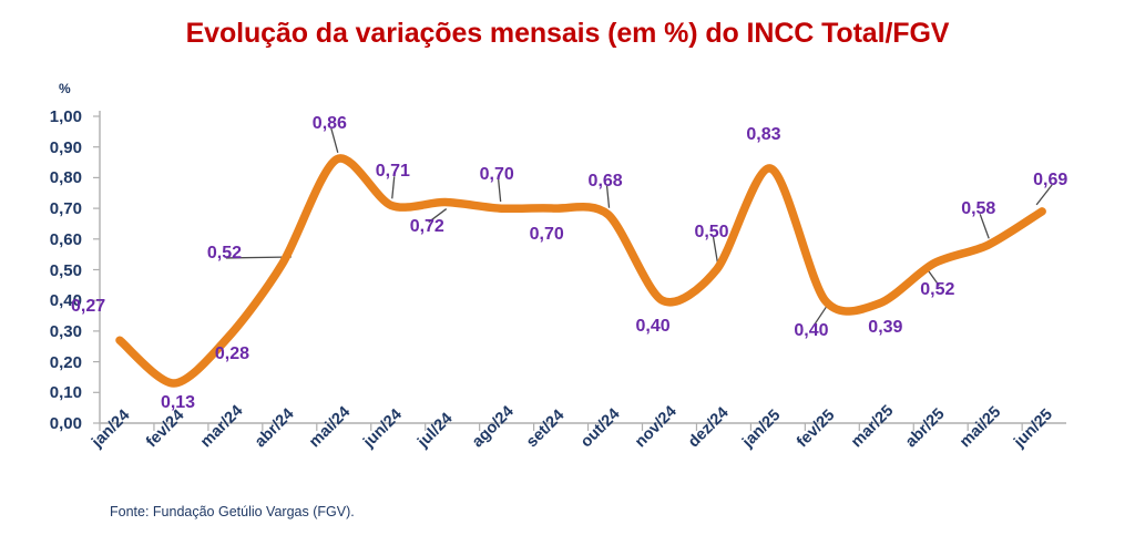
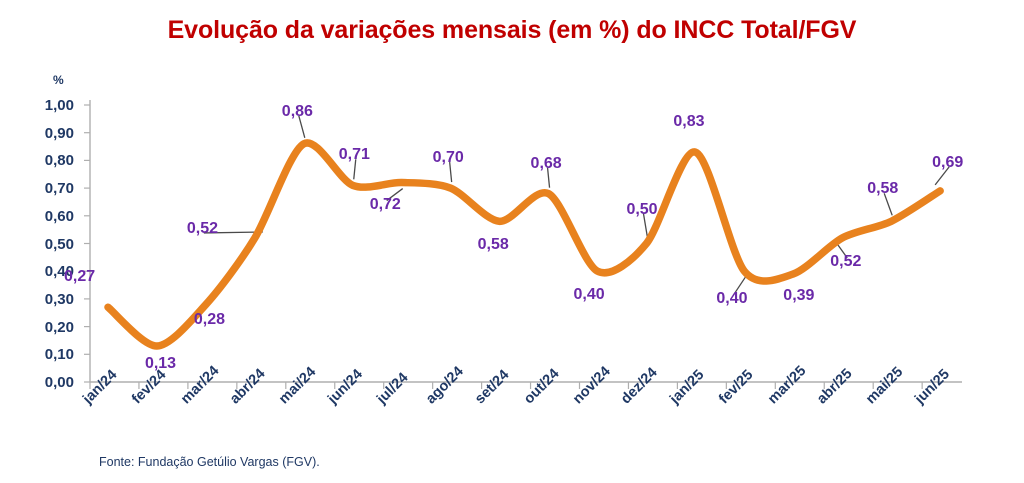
set/24: 0,70 -> 0,58
